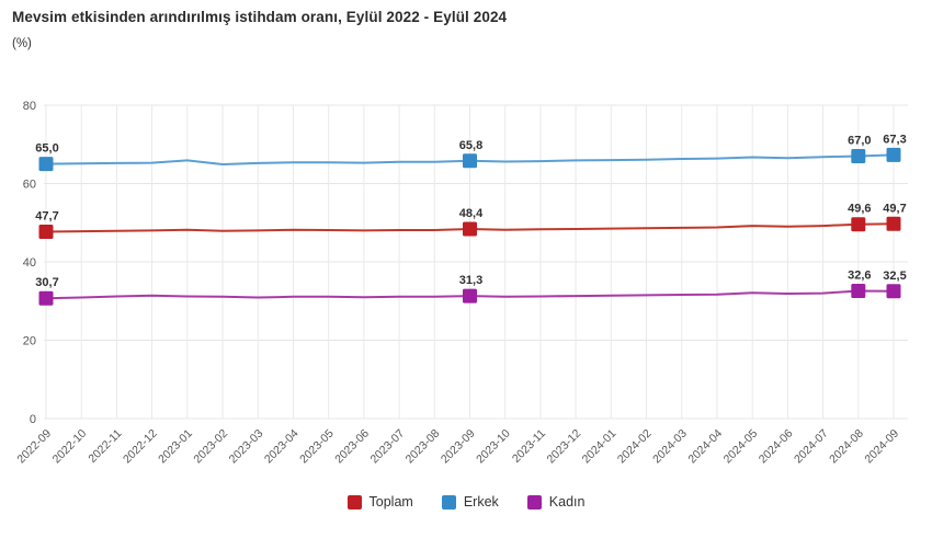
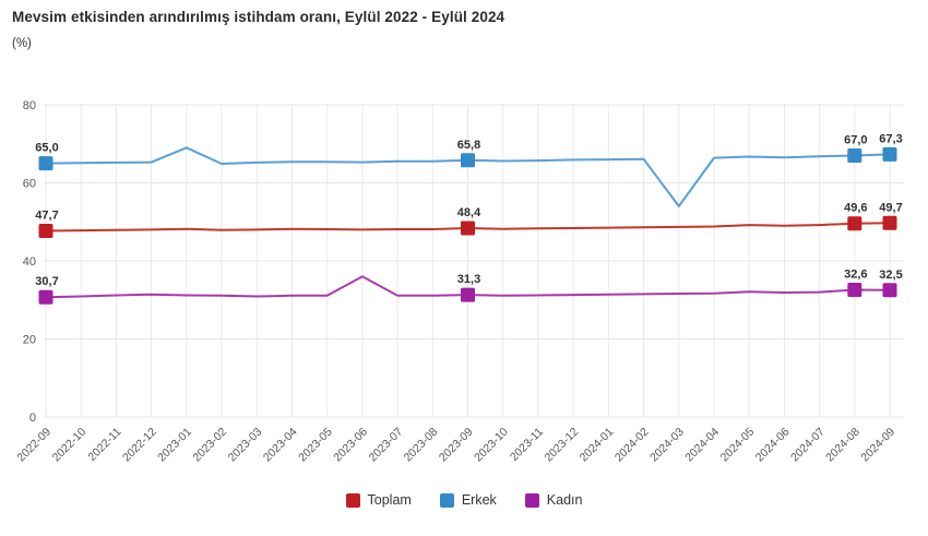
Erkek/2023-01: 66 -> 69
Kadın/2023-06: 31 -> 36
Erkek/2024-03: 66 -> 54
